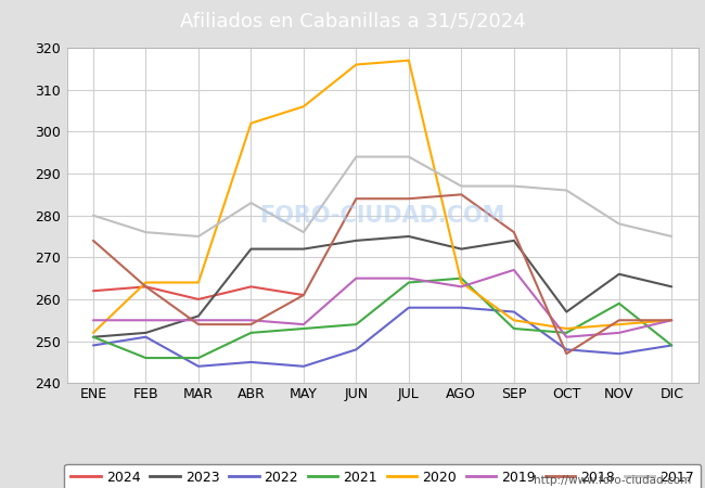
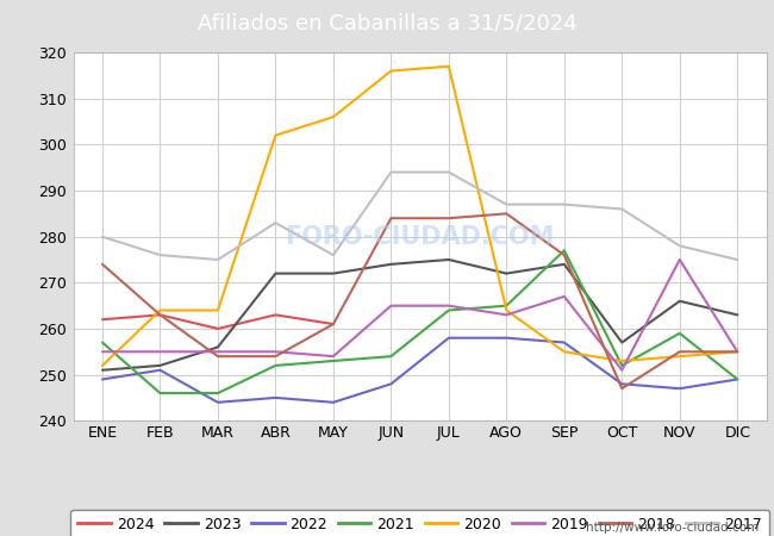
2021/ENE: 251 -> 257
2021/SEP: 253 -> 277
2019/NOV: 252 -> 275
